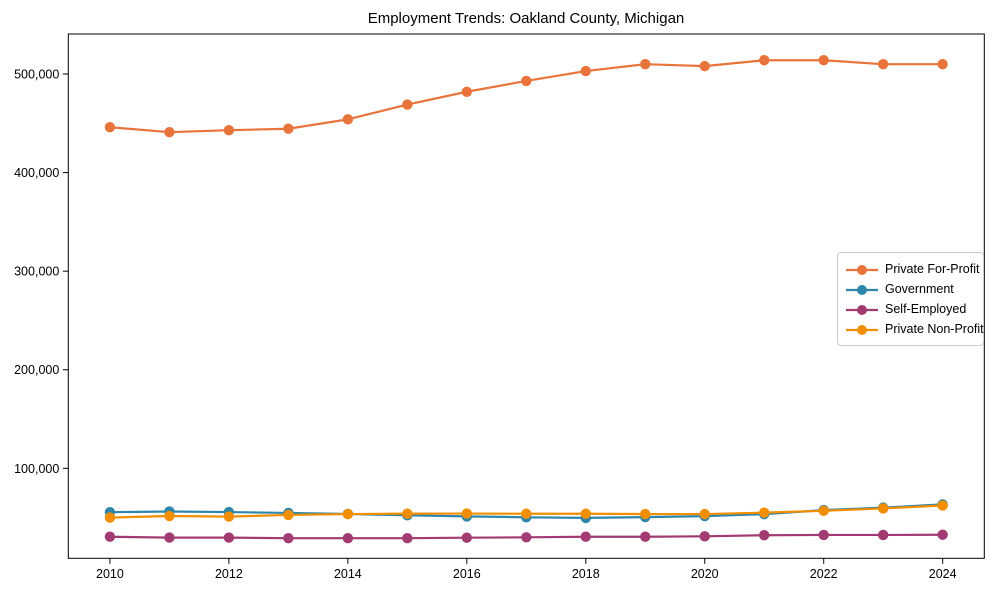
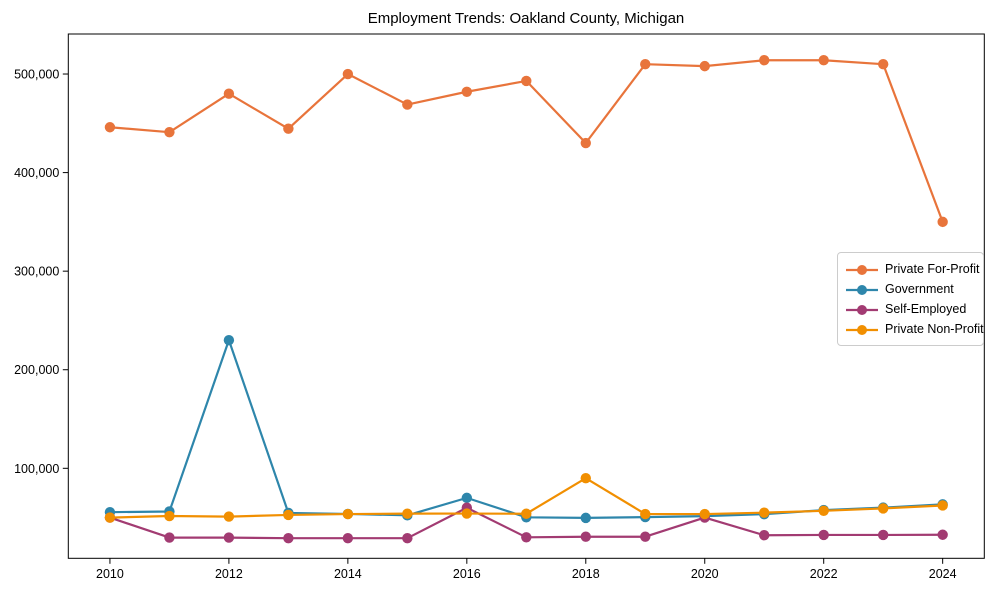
Self-Employed/2010: 30000 -> 50000
Private For-Profit/2012: 440000 -> 480000
Government/2012: 60000 -> 230000
Private For-Profit/2014: 450000 -> 500000
Government/2016: 50000 -> 70000
Self-Employed/2016: 30000 -> 60000
Private For-Profit/2018: 500000 -> 430000
Private Non-Profit/2018: 50000 -> 90000
Self-Employed/2020: 30000 -> 50000
Private For-Profit/2024: 510000 -> 350000
